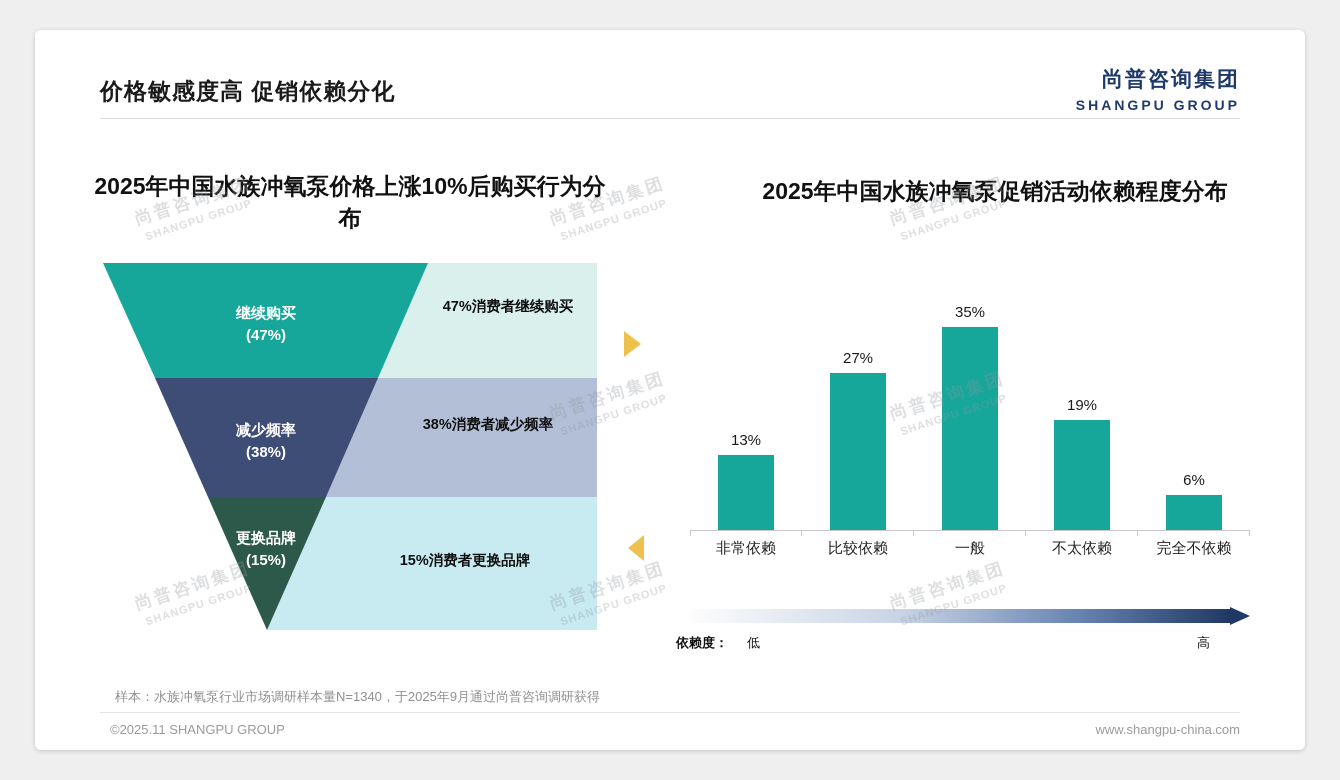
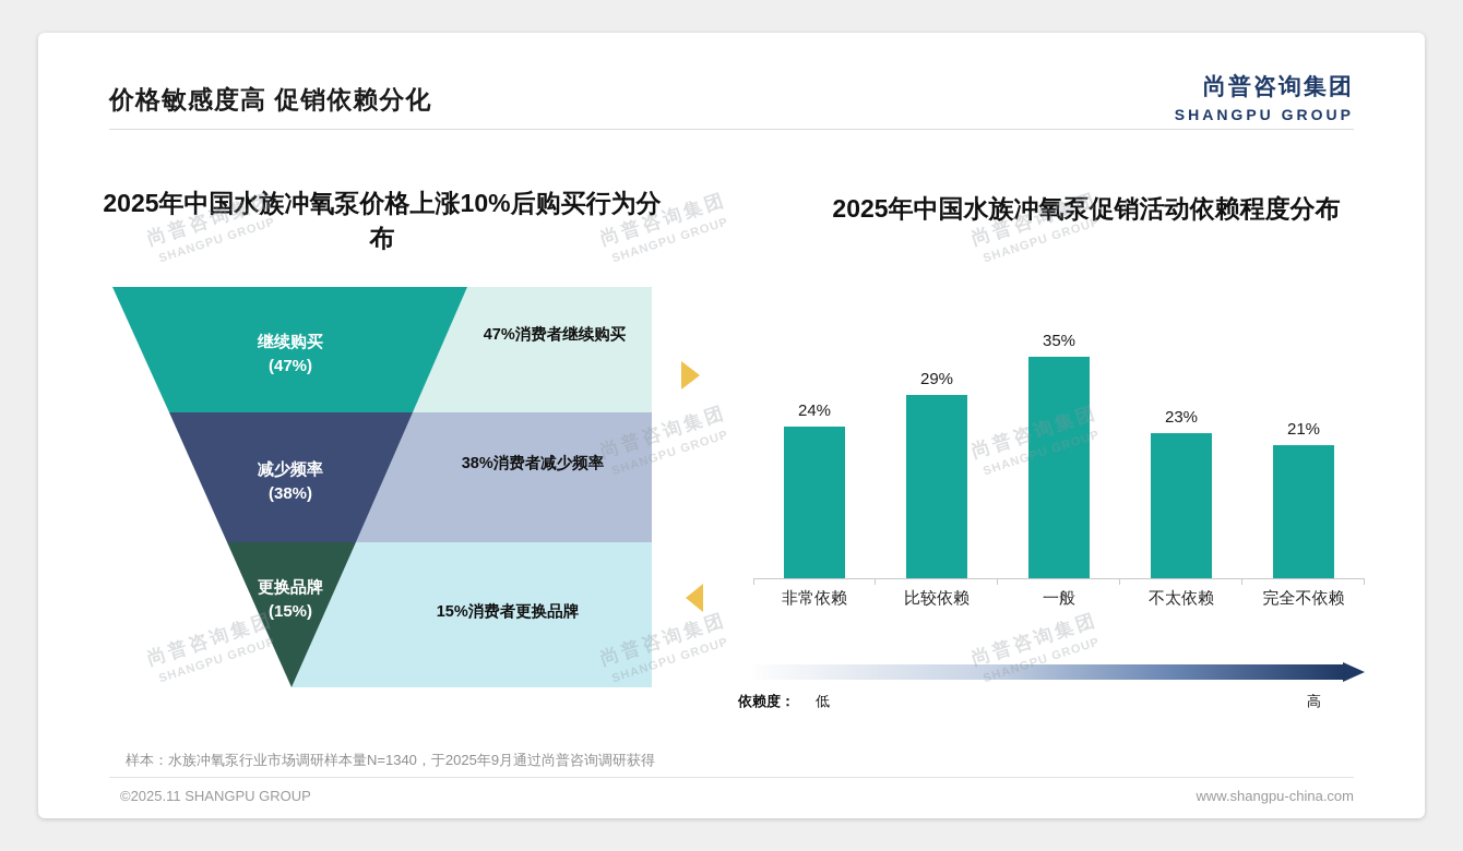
2025年中国水族冲氧泵促销活动依赖程度分布/非常依赖: 13% -> 24%
2025年中国水族冲氧泵促销活动依赖程度分布/比较依赖: 27% -> 29%
2025年中国水族冲氧泵促销活动依赖程度分布/不太依赖: 19% -> 23%
2025年中国水族冲氧泵促销活动依赖程度分布/完全不依赖: 6% -> 21%
